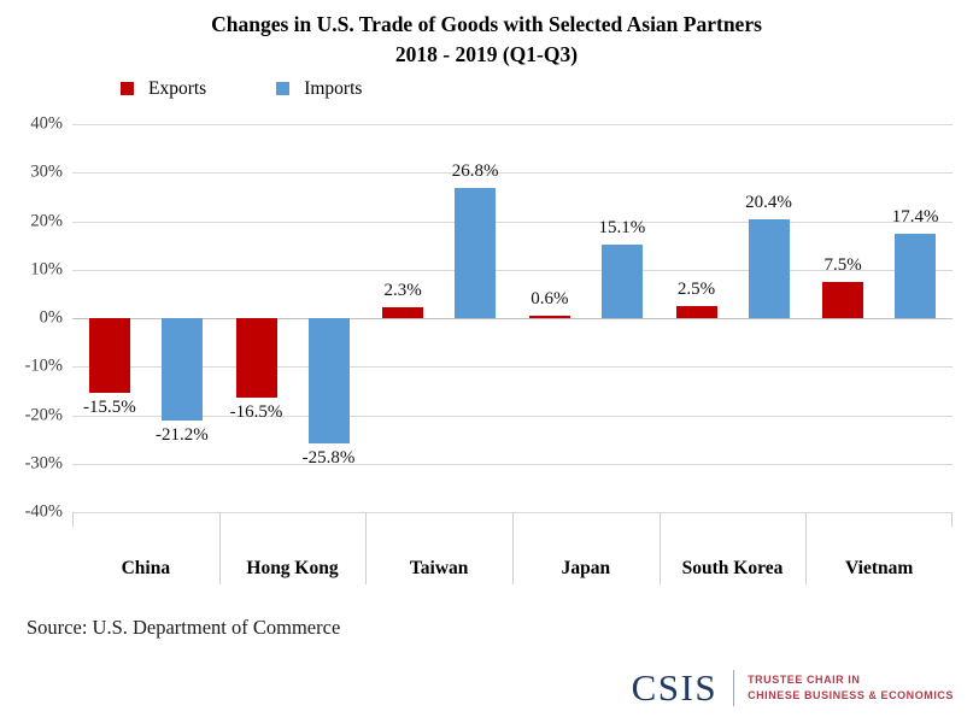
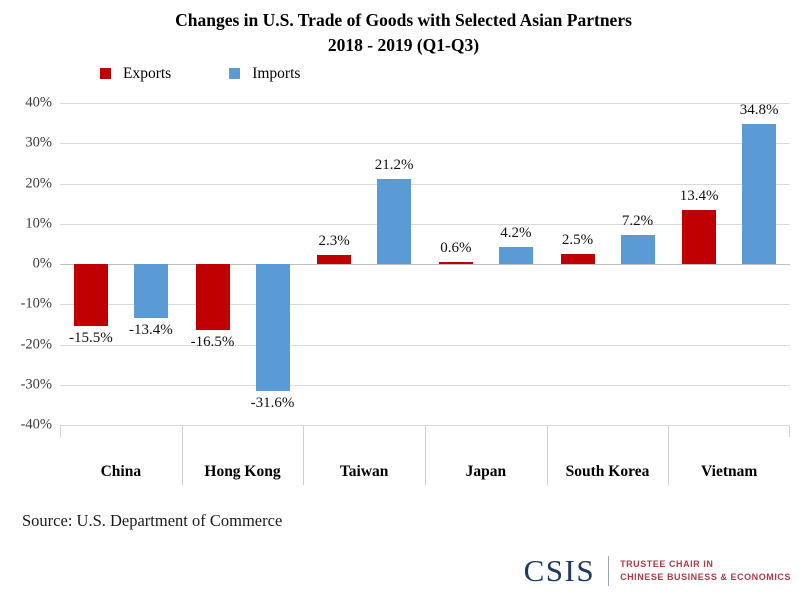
Imports/China: -21.2% -> -13.4%
Imports/Hong Kong: -25.8% -> -31.6%
Imports/Taiwan: 26.8% -> 21.2%
Imports/Japan: 15.1% -> 4.2%
Imports/South Korea: 20.4% -> 7.2%
Exports/Vietnam: 7.5% -> 13.4%
Imports/Vietnam: 17.4% -> 34.8%
